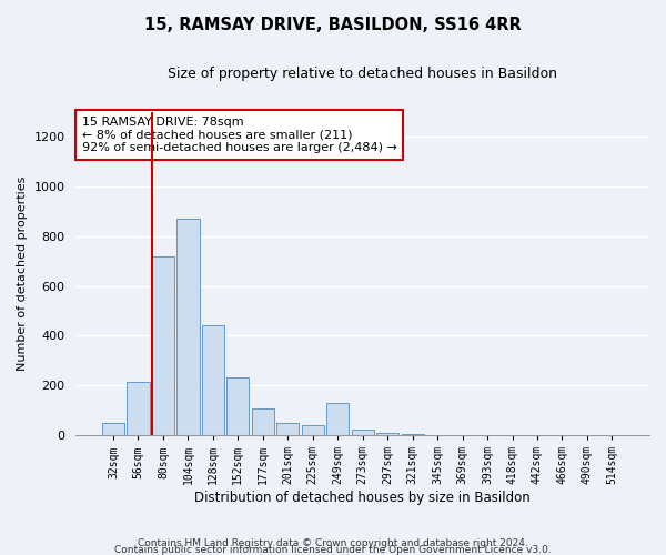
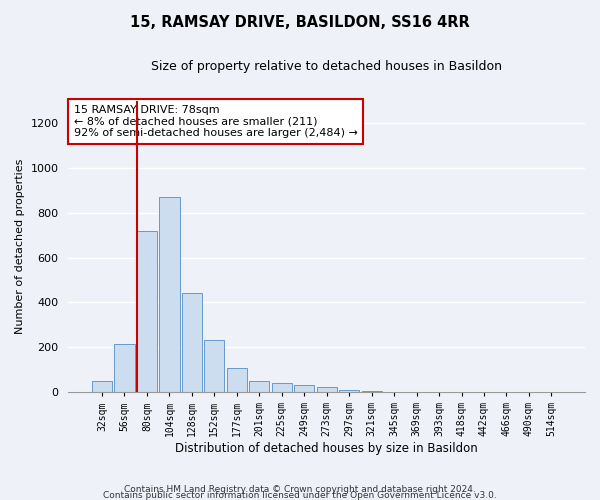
249sqm: 130 -> 30
